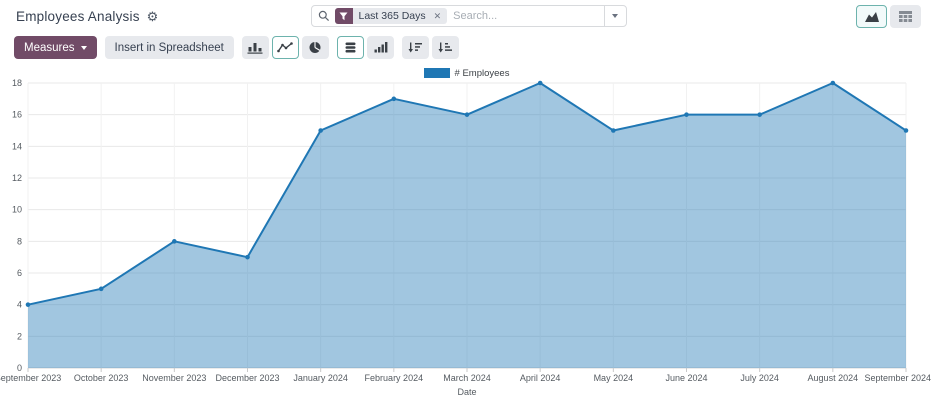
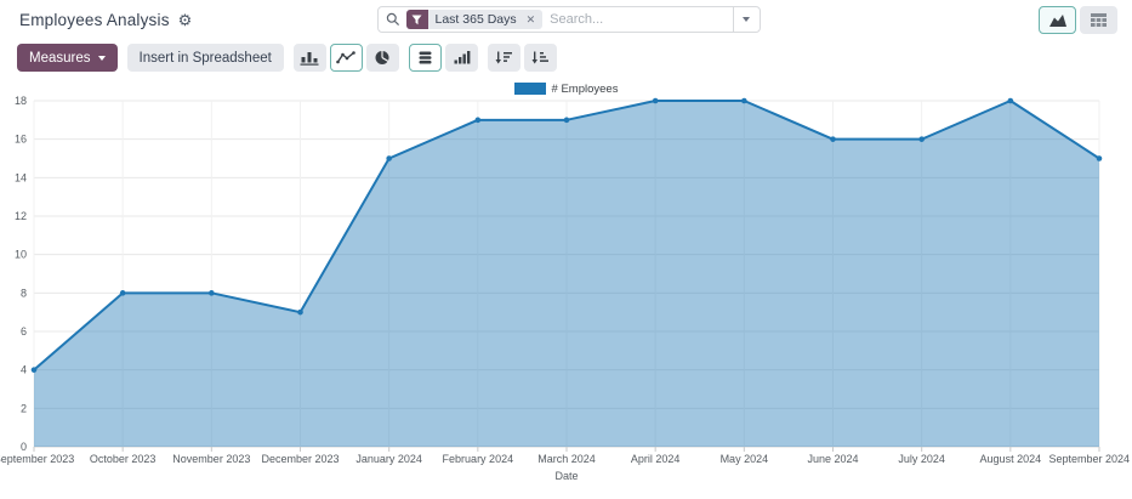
October 2023: 5 -> 8
March 2024: 16 -> 17
May 2024: 15 -> 18
